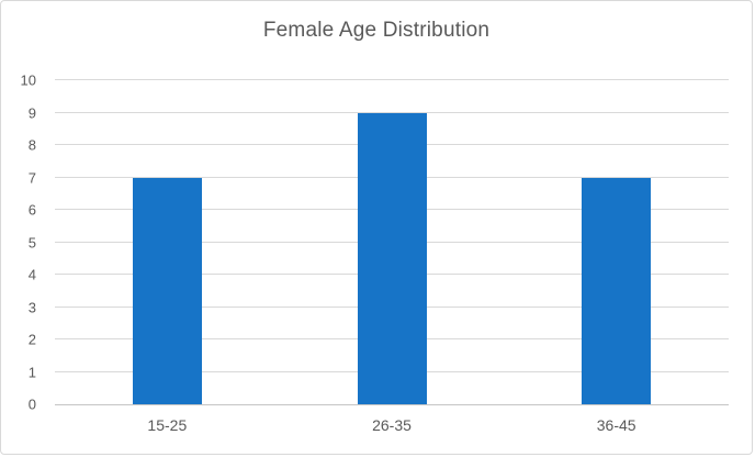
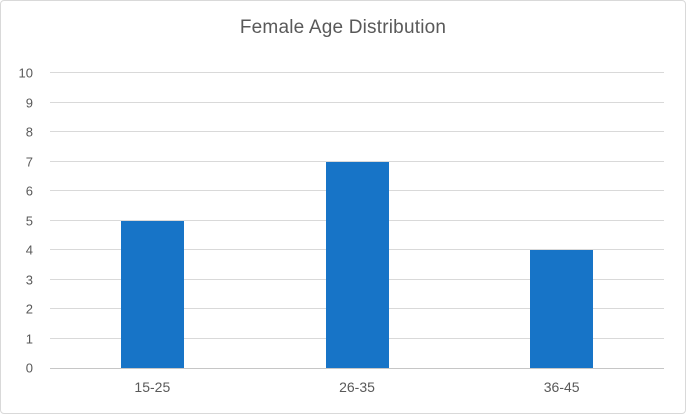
15-25: 7 -> 5
26-35: 9 -> 7
36-45: 7 -> 4
